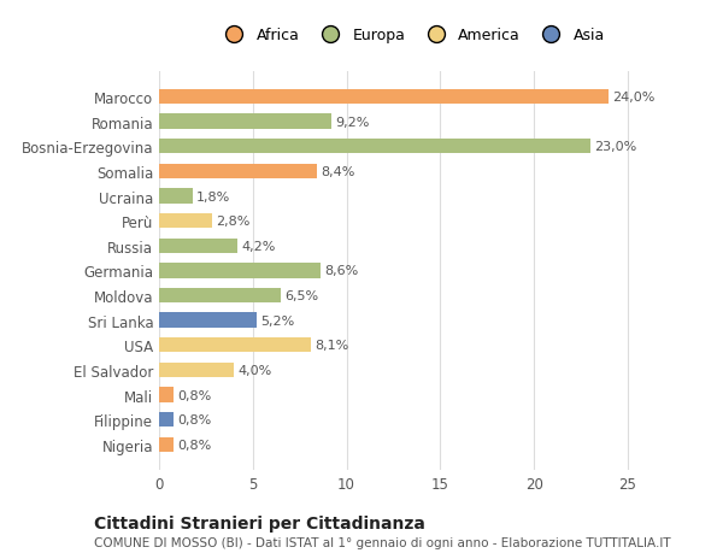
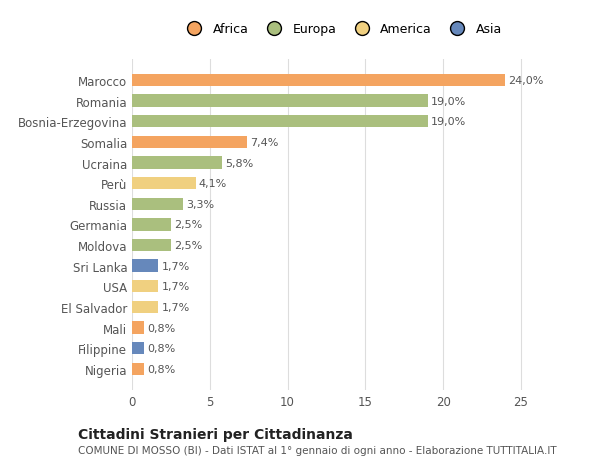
Romania: 9,2% -> 19,0%
Bosnia-Erzegovina: 23,0% -> 19,0%
Somalia: 8,4% -> 7,4%
Ucraina: 1,8% -> 5,8%
Perù: 2,8% -> 4,1%
Russia: 4,2% -> 3,3%
Germania: 8,6% -> 2,5%
Moldova: 6,5% -> 2,5%
Sri Lanka: 5,2% -> 1,7%
USA: 8,1% -> 1,7%
El Salvador: 4,0% -> 1,7%
